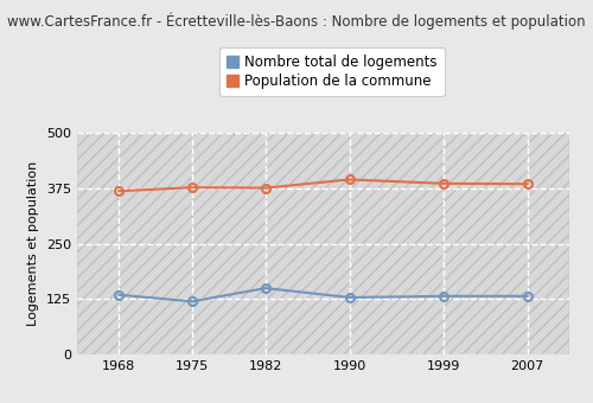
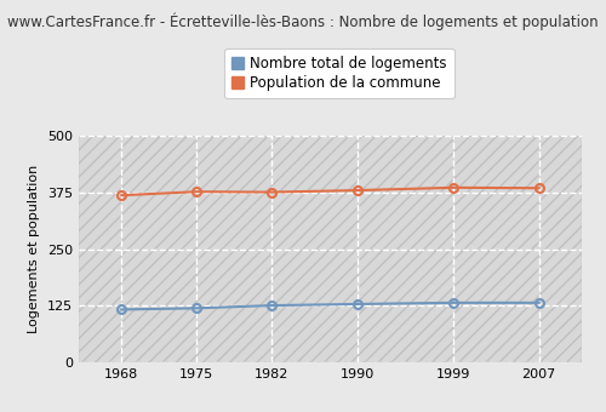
Nombre total de logements/1968: 135 -> 117
Nombre total de logements/1982: 150 -> 126
Population de la commune/1990: 395 -> 380
